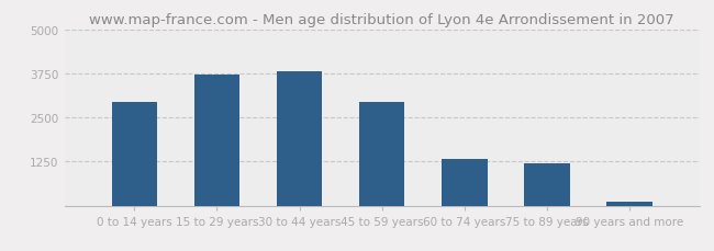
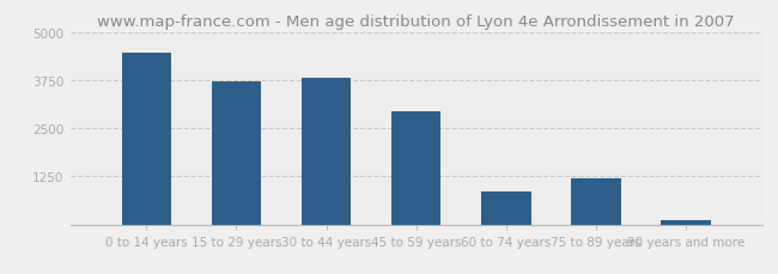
0 to 14 years: 2950 -> 4450
60 to 74 years: 1330 -> 850
